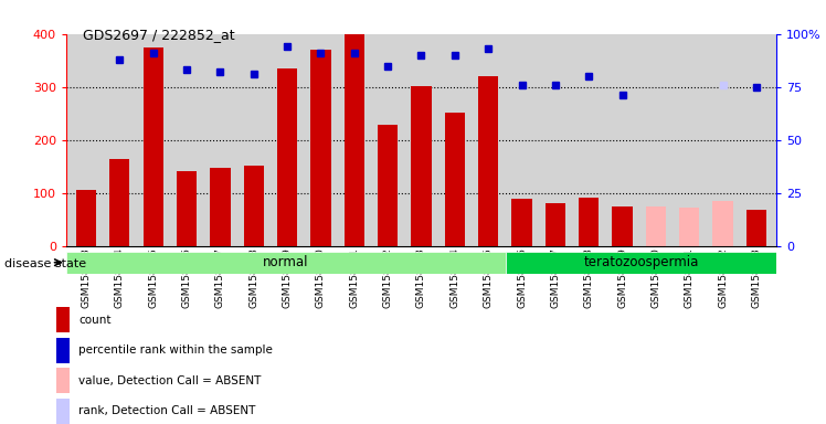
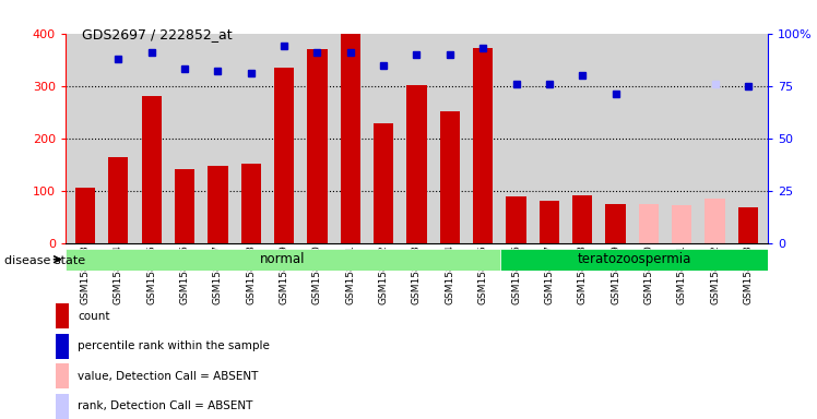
GSM158465: 375 -> 280
GSM158475: 320 -> 372
